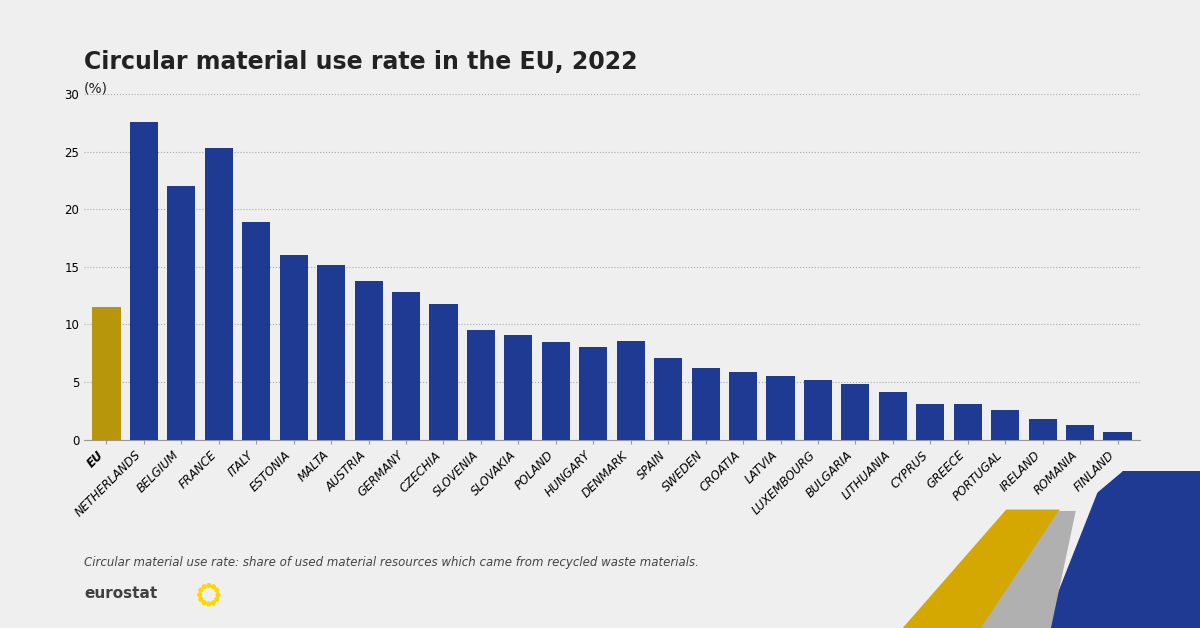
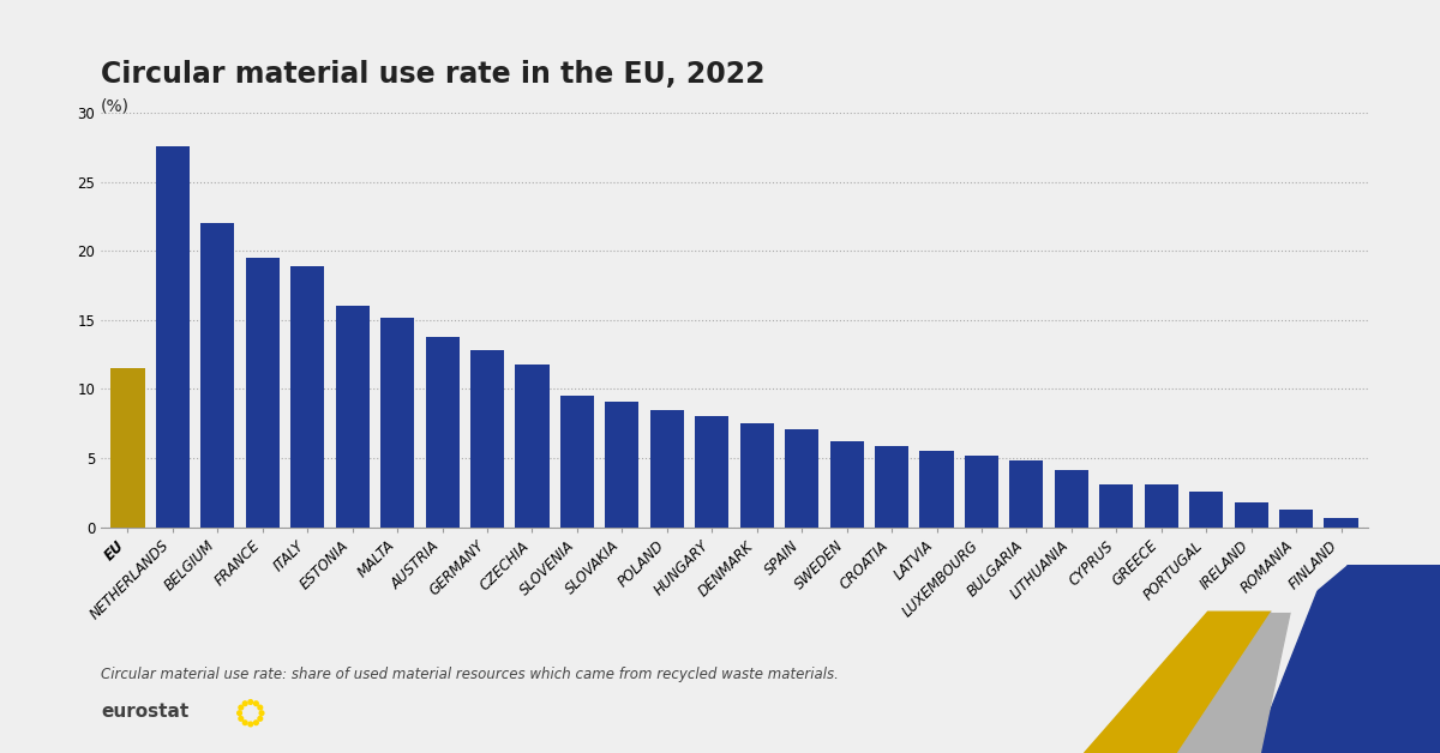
FRANCE: 25.3 -> 19.5
DENMARK: 8.6 -> 7.5
